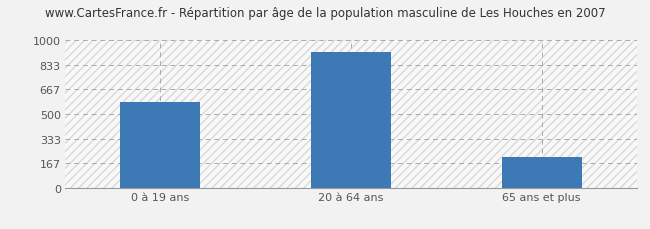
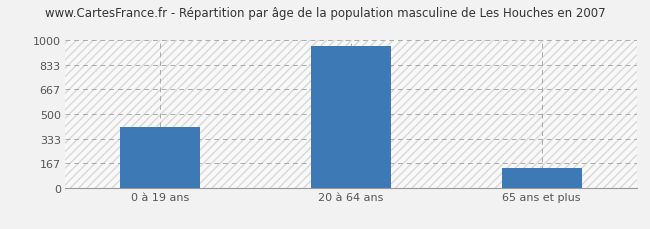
0 à 19 ans: 580 -> 420
20 à 64 ans: 920 -> 960
65 ans et plus: 210 -> 130
